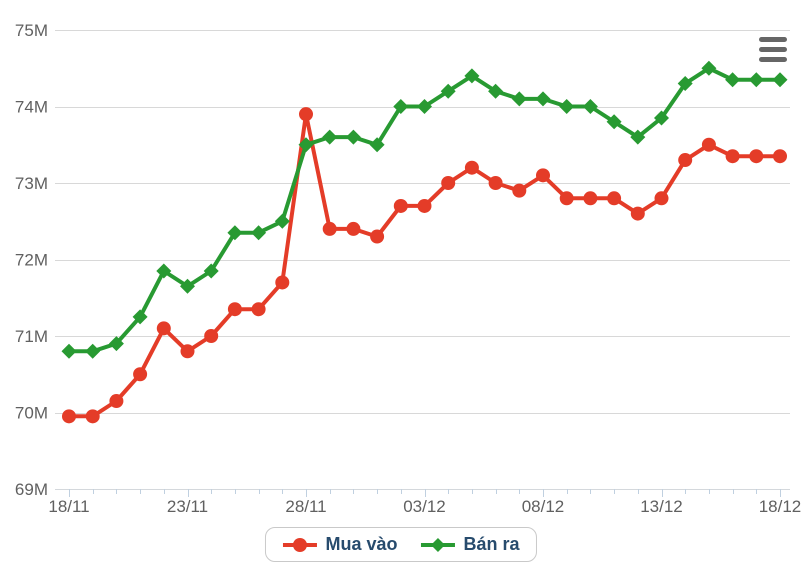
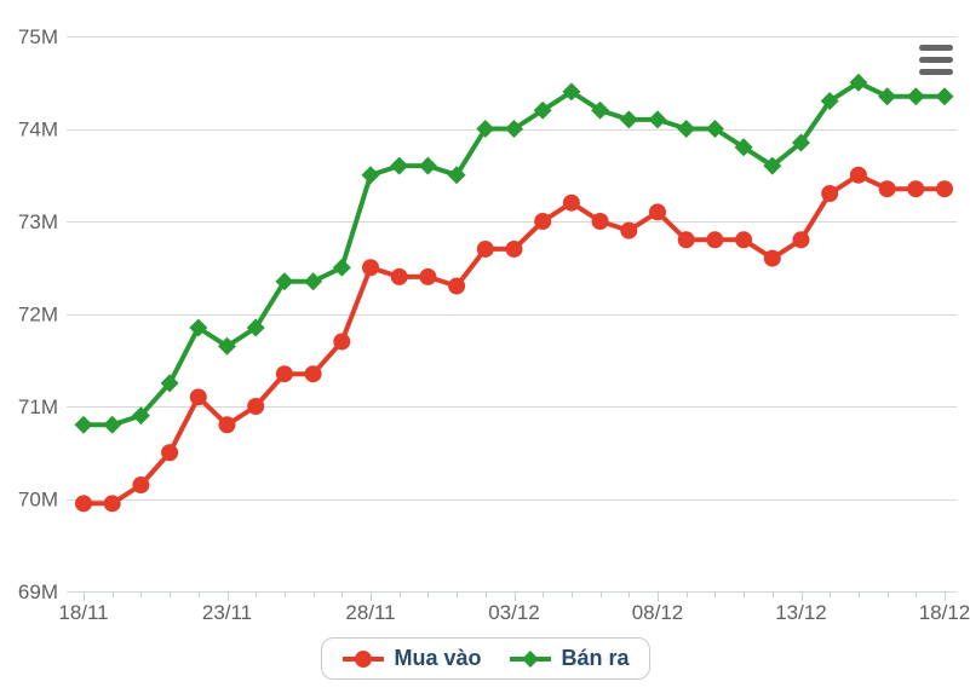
Mua vào/28/11: 73.9M -> 72.5M
